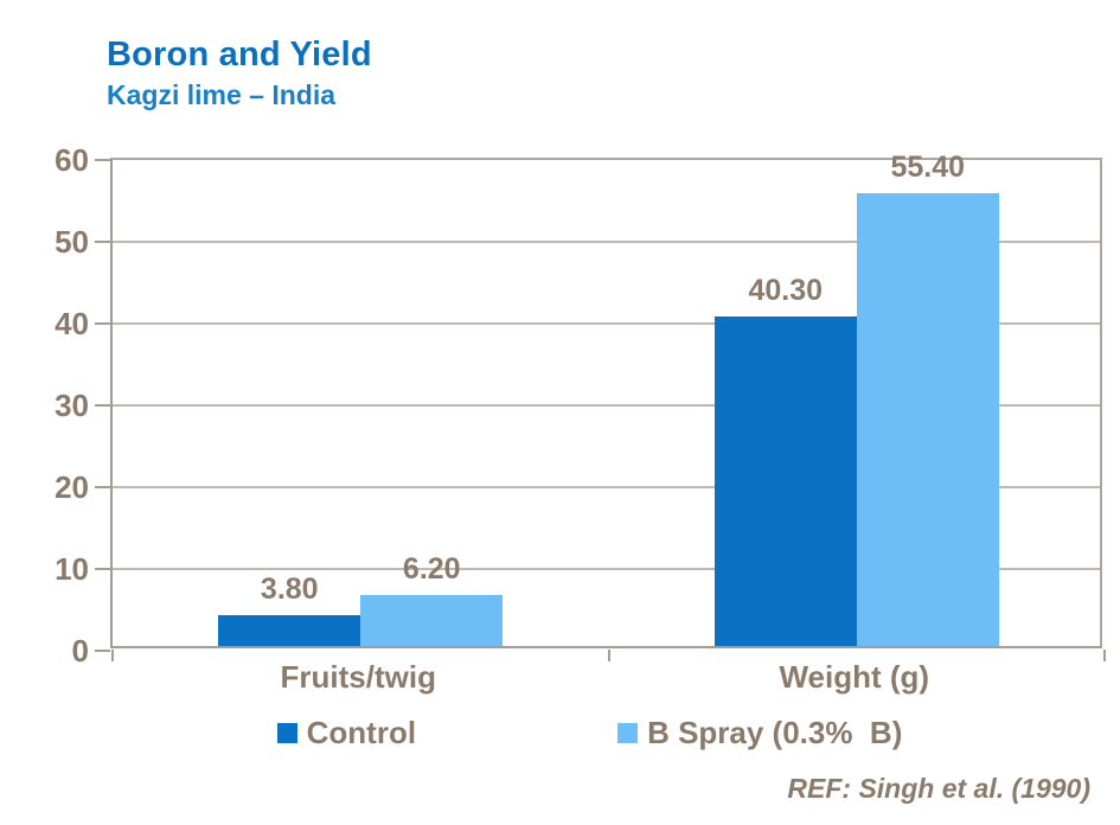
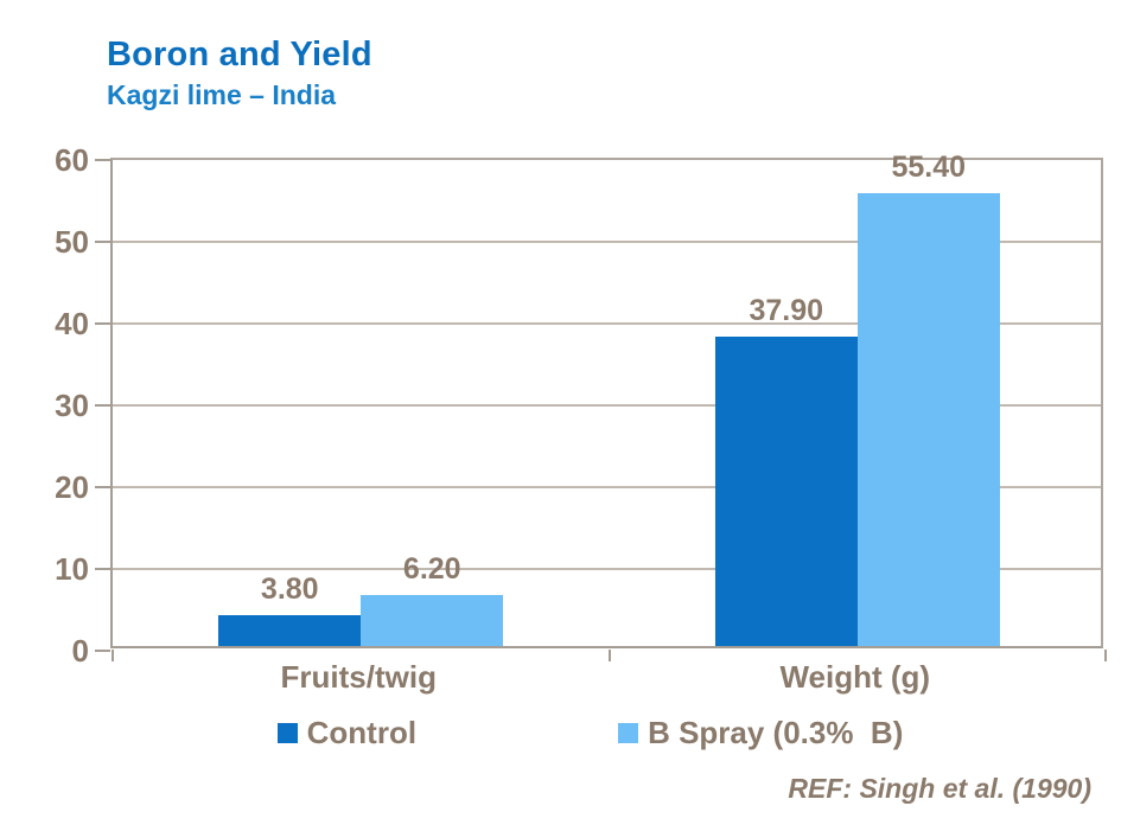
Control/Weight (g): 40.30 -> 37.90
